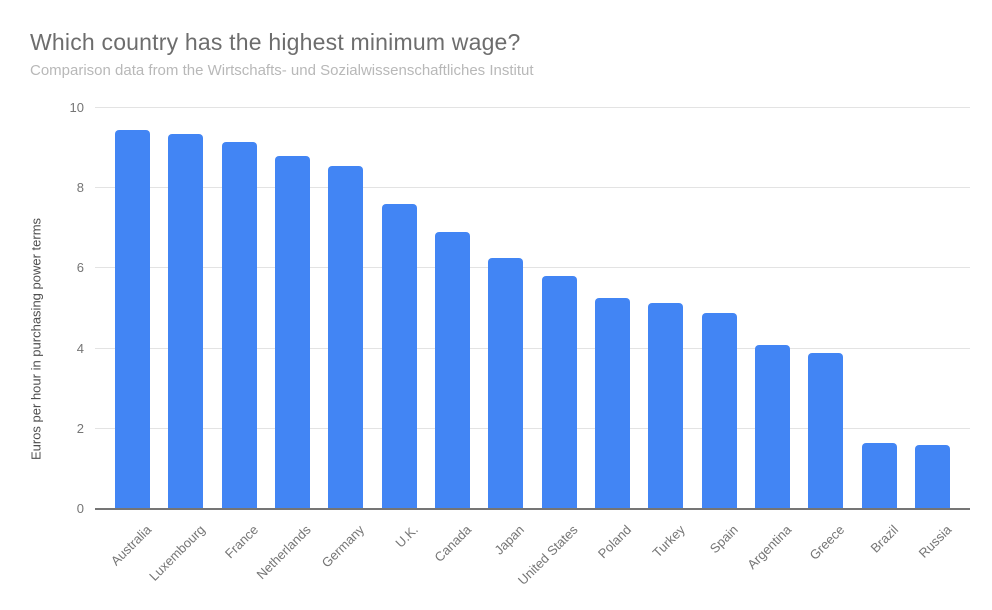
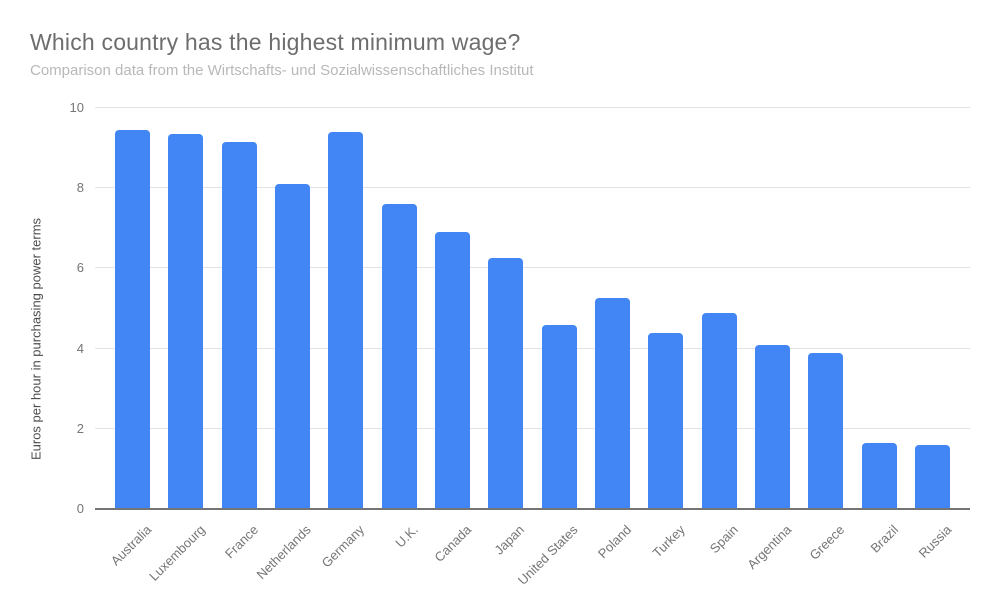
Netherlands: 8.8 -> 8.1
Germany: 8.6 -> 9.4
United States: 5.8 -> 4.6
Turkey: 5.2 -> 4.4
